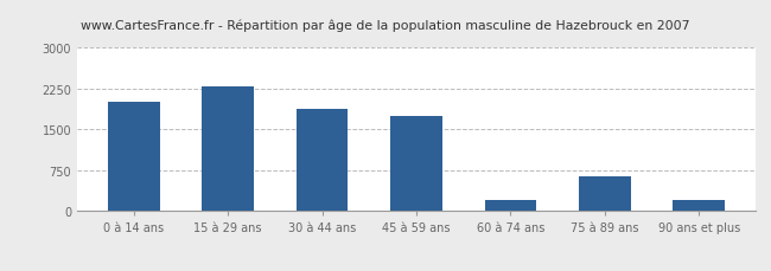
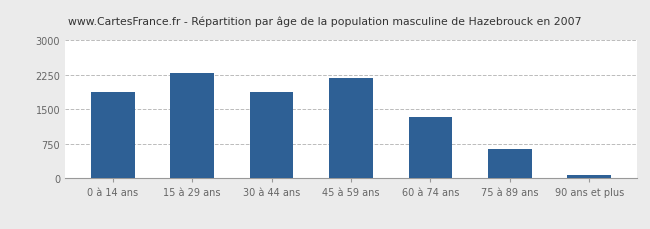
0 à 14 ans: 2000 -> 1870
45 à 59 ans: 1750 -> 2180
60 à 74 ans: 200 -> 1340
90 ans et plus: 200 -> 70
